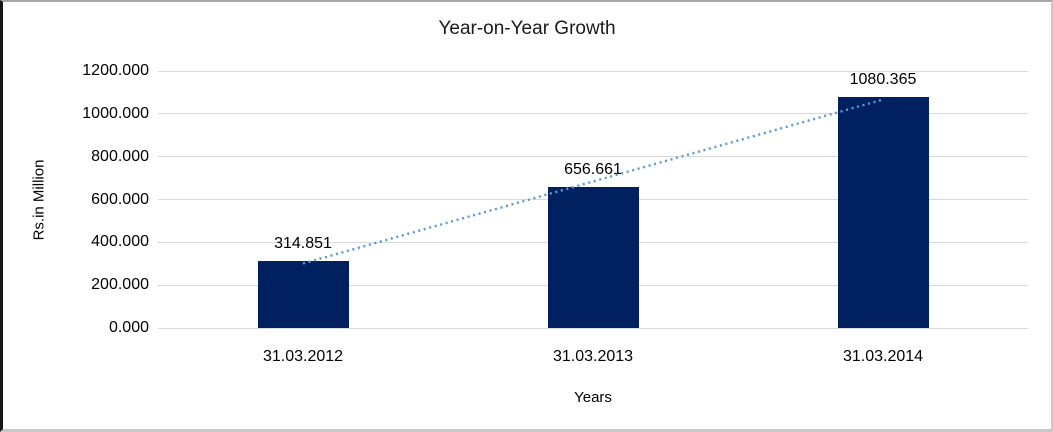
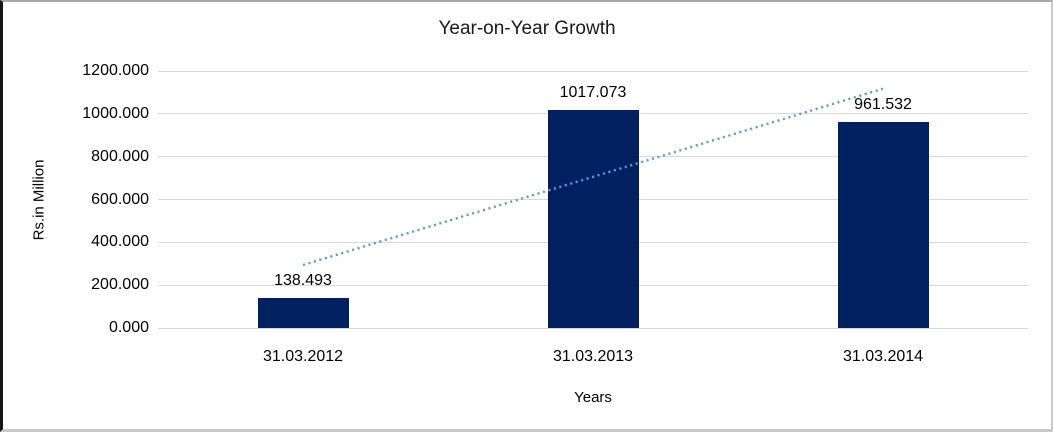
31.03.2012: 314.851 -> 138.493
31.03.2013: 656.661 -> 1017.073
31.03.2014: 1080.365 -> 961.532
